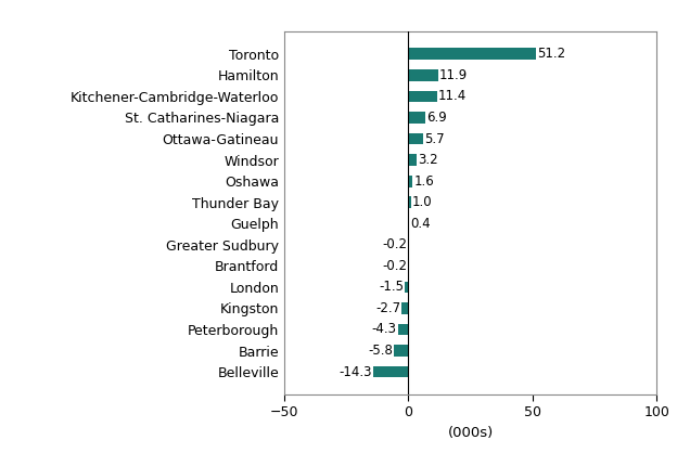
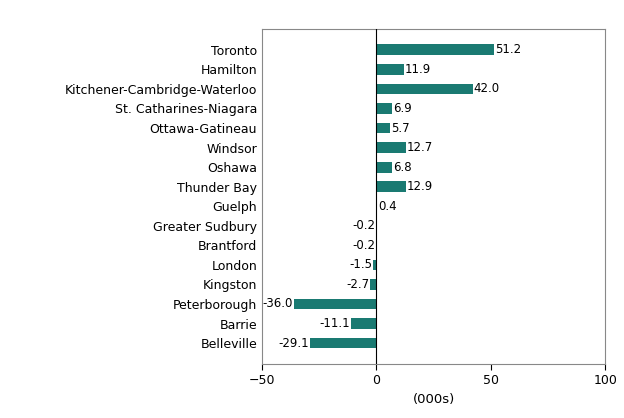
Kitchener-Cambridge-Waterloo: 11.4 -> 42.0
Windsor: 3.2 -> 12.7
Oshawa: 1.6 -> 6.8
Thunder Bay: 1.0 -> 12.9
Peterborough: -4.3 -> -36.0
Barrie: -5.8 -> -11.1
Belleville: -14.3 -> -29.1
